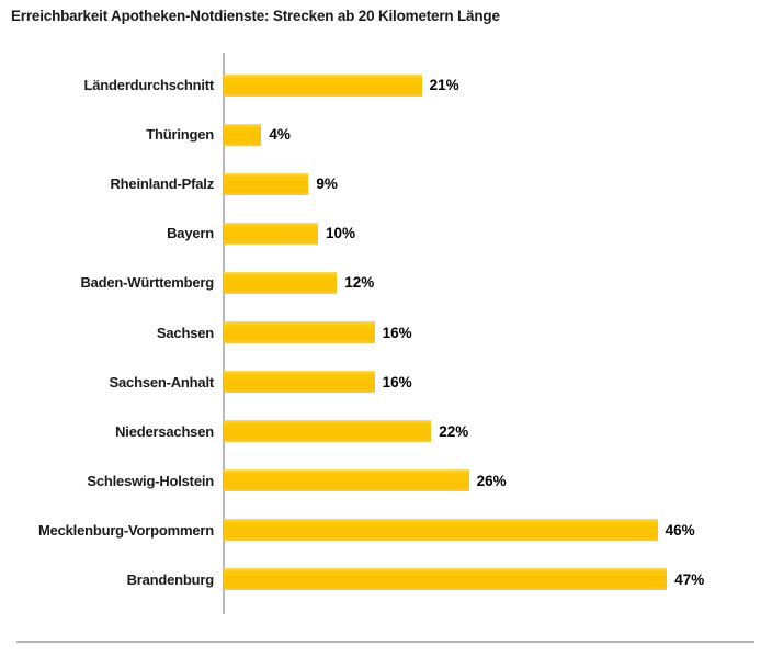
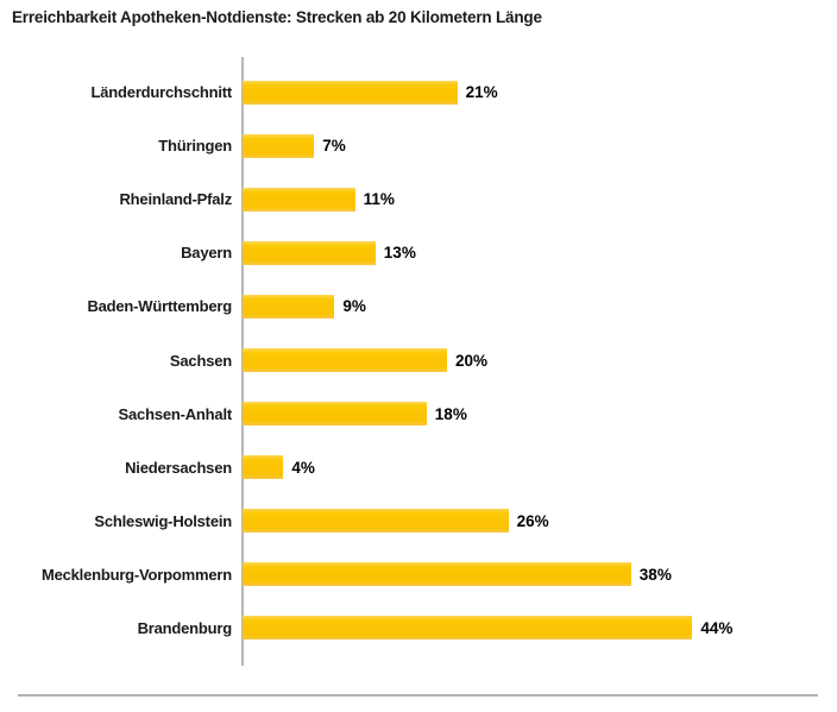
Thüringen: 4% -> 7%
Rheinland-Pfalz: 9% -> 11%
Bayern: 10% -> 13%
Baden-Württemberg: 12% -> 9%
Sachsen: 16% -> 20%
Sachsen-Anhalt: 16% -> 18%
Niedersachsen: 22% -> 4%
Mecklenburg-Vorpommern: 46% -> 38%
Brandenburg: 47% -> 44%
